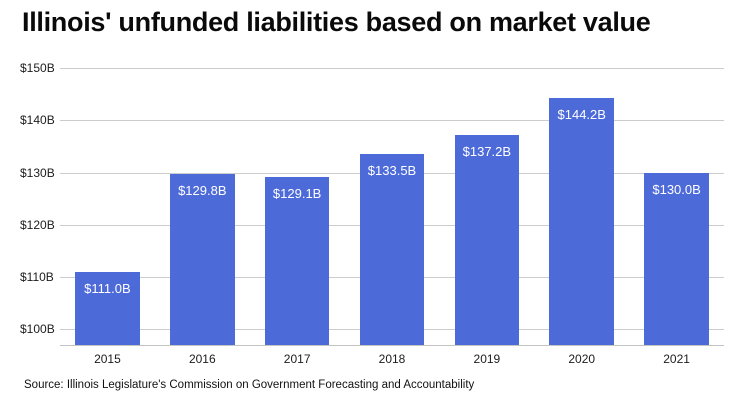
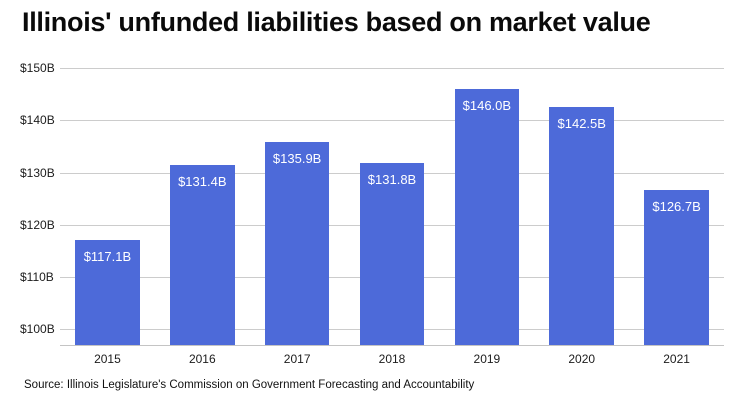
2015: $111.0B -> $117.1B
2016: $129.8B -> $131.4B
2017: $129.1B -> $135.9B
2018: $133.5B -> $131.8B
2019: $137.2B -> $146.0B
2020: $144.2B -> $142.5B
2021: $130.0B -> $126.7B
